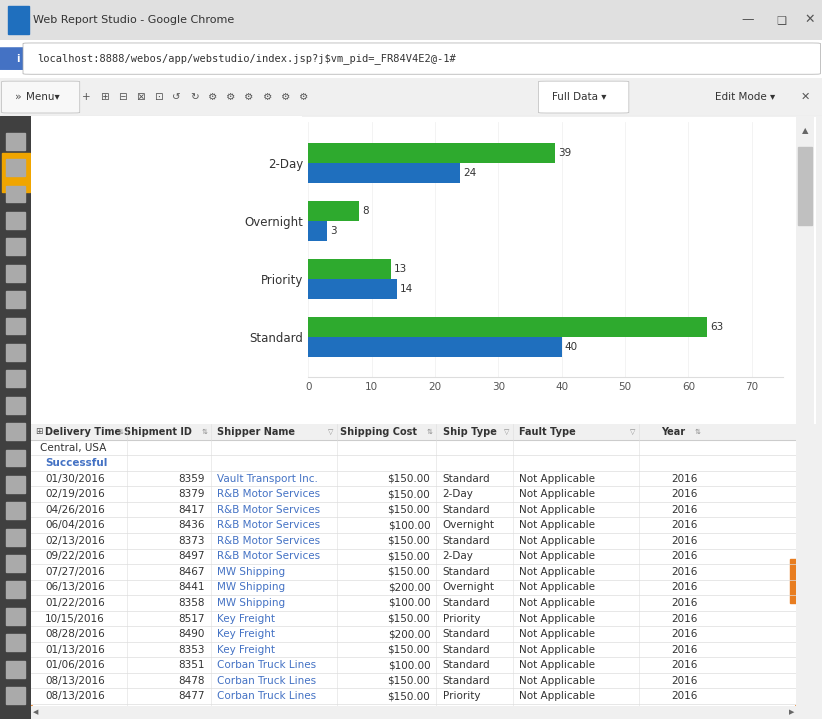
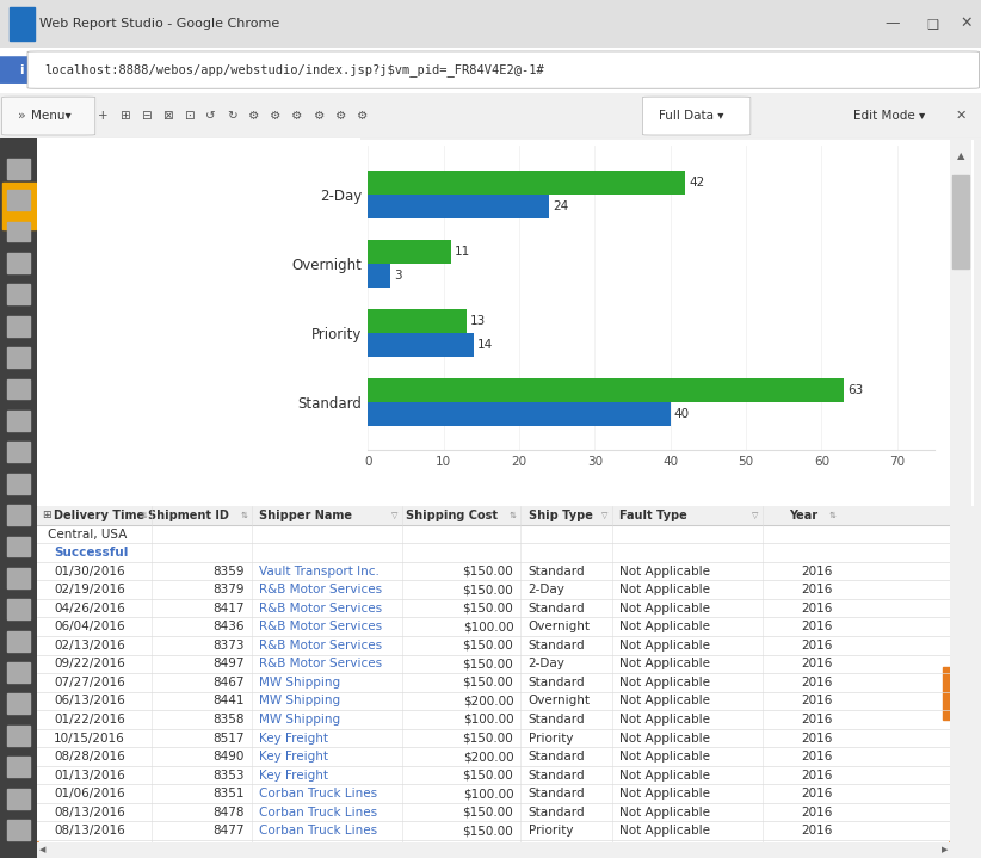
Successful/2-Day: 39 -> 42
Successful/Overnight: 8 -> 11
